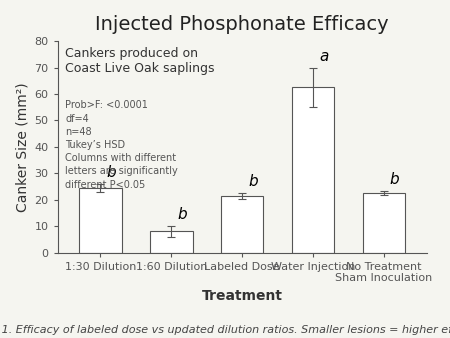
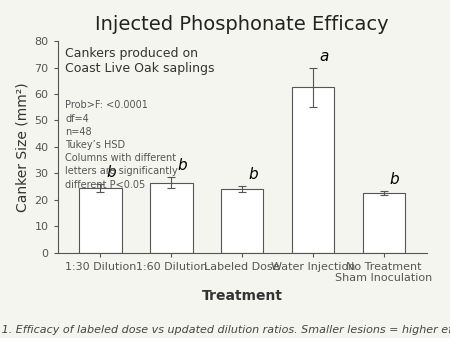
1:60 Dilution: 8.0 -> 26.5
Labeled Dose: 21.5 -> 24.0
